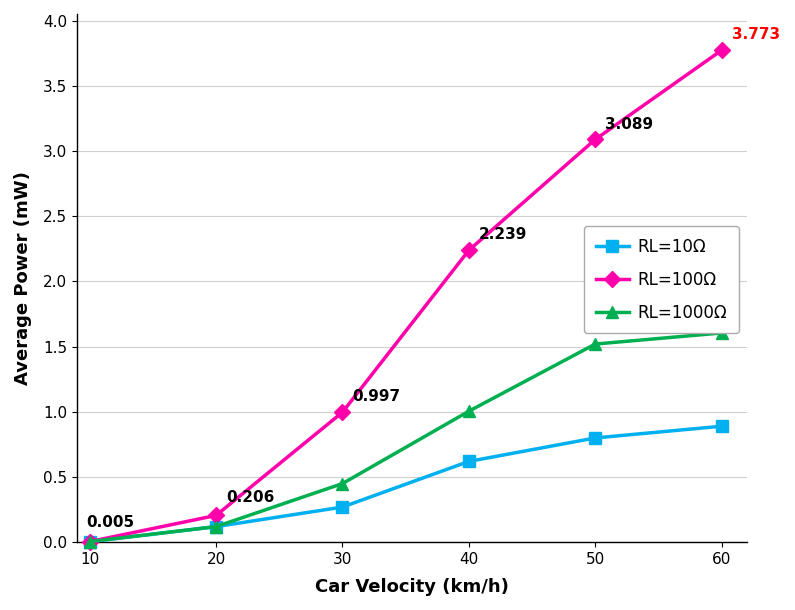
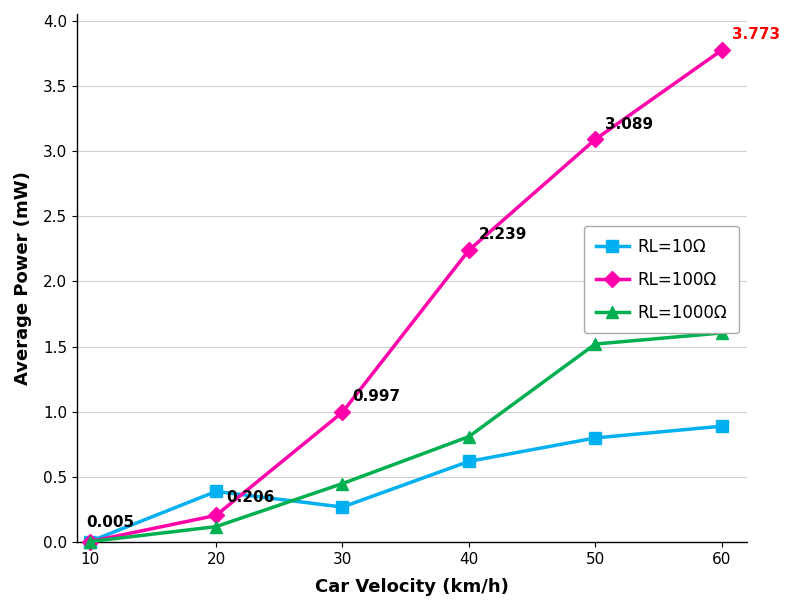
RL=10Ω/20: 0.12 -> 0.39
RL=1000Ω/40: 1.00 -> 0.81
